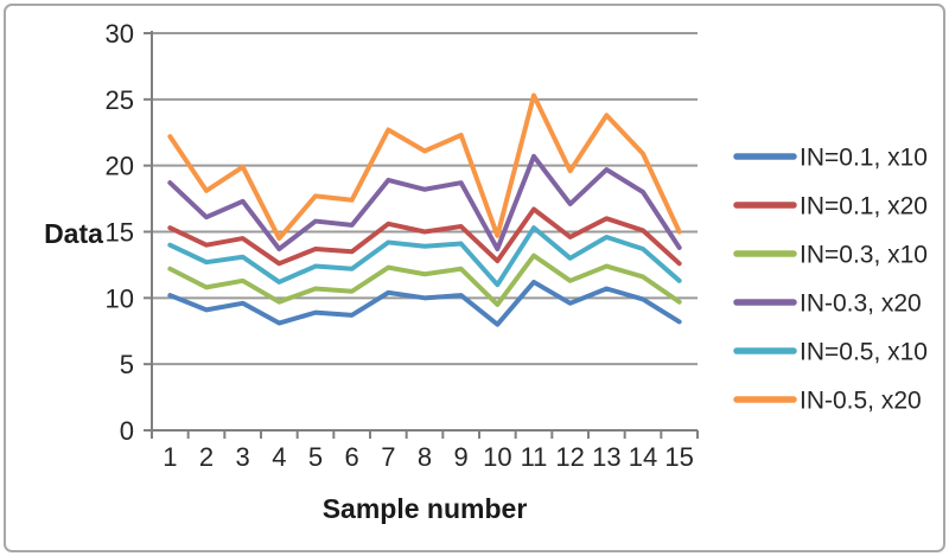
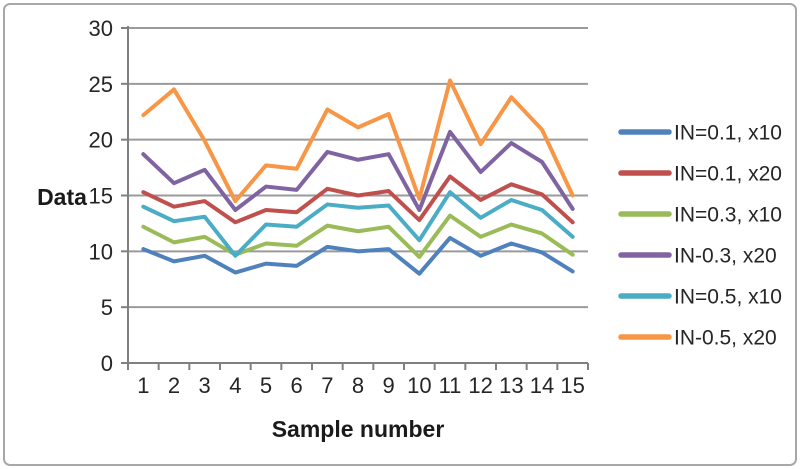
IN-0.5, x20/2: 18.1 -> 24.5
IN=0.5, x10/4: 11.2 -> 9.6
